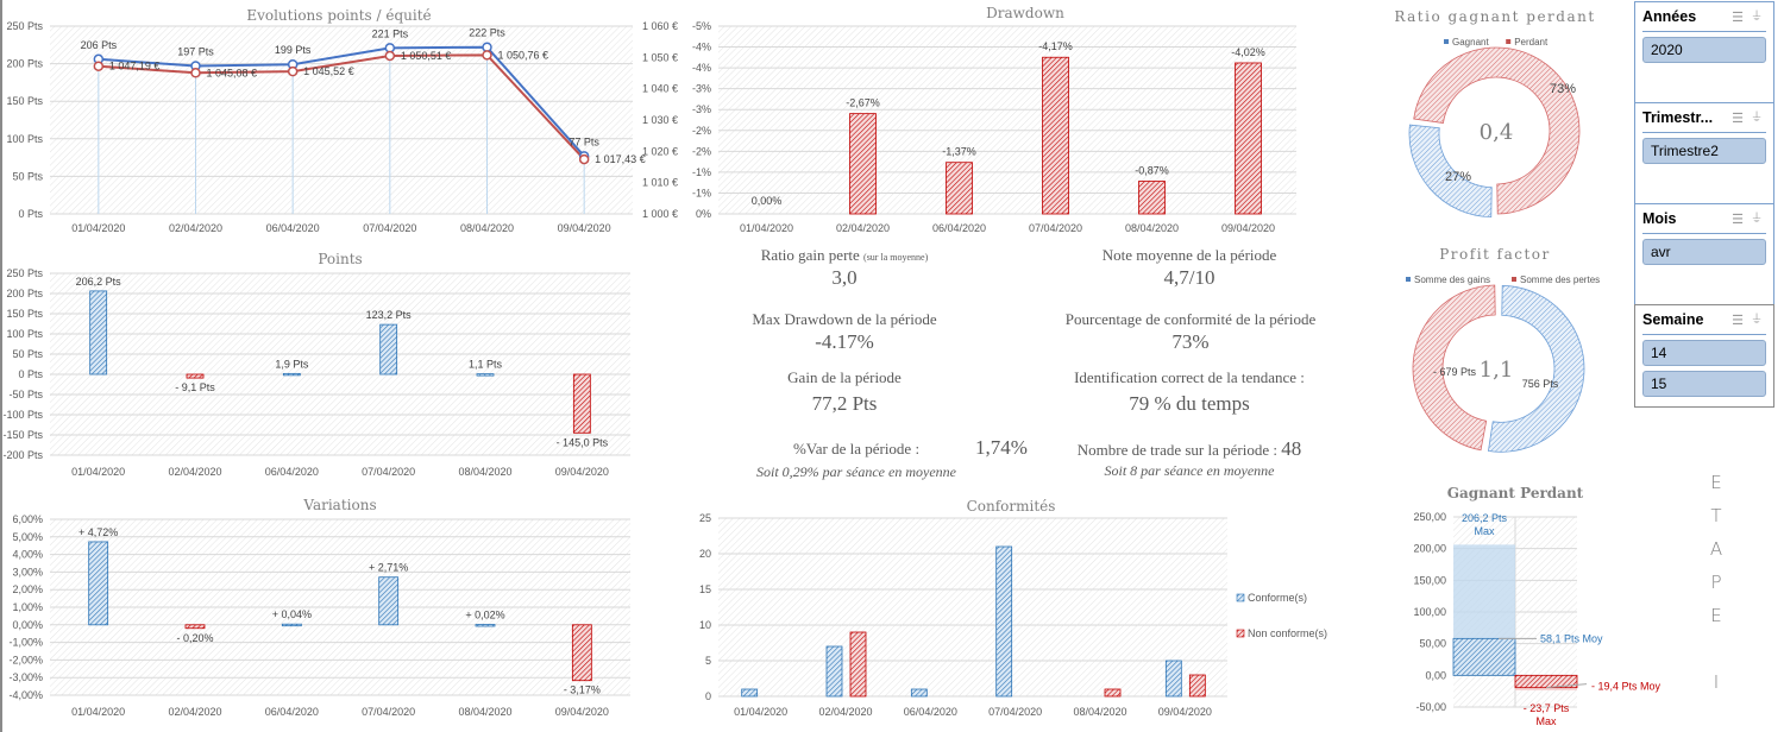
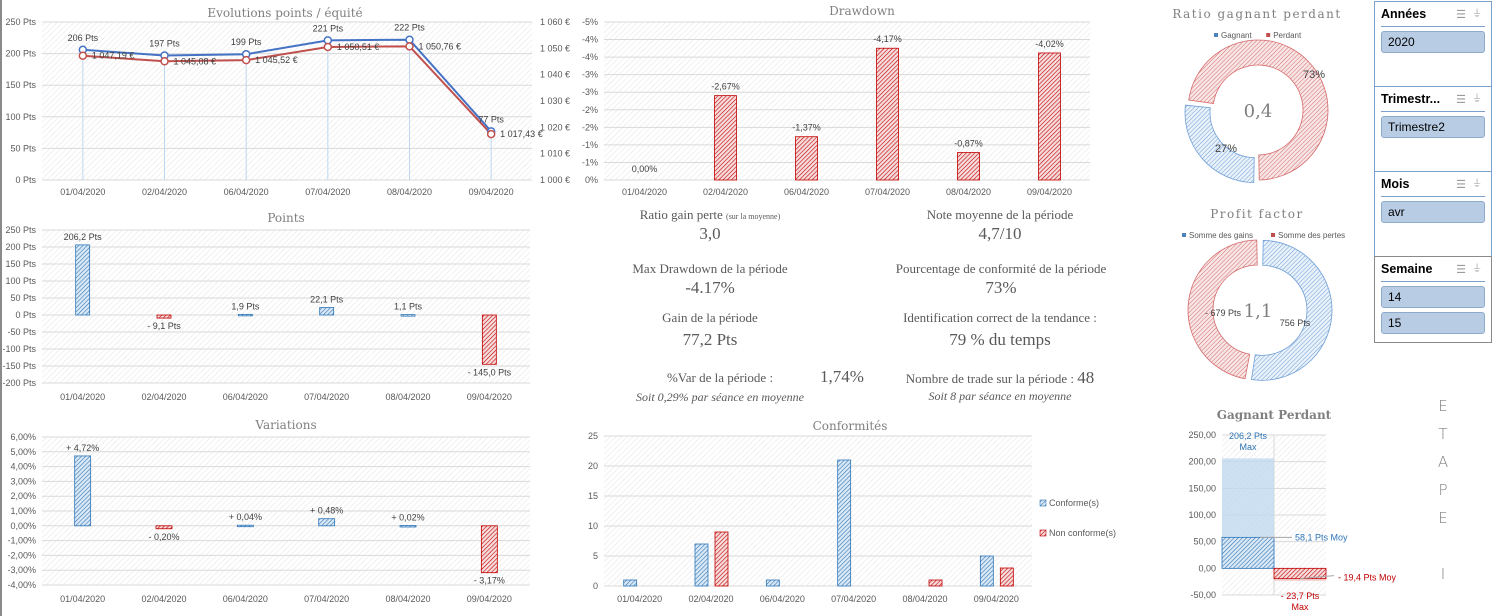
Points/07/04/2020: 123,2 -> 22,1
Variations/07/04/2020: 2,71% -> 0,48%
